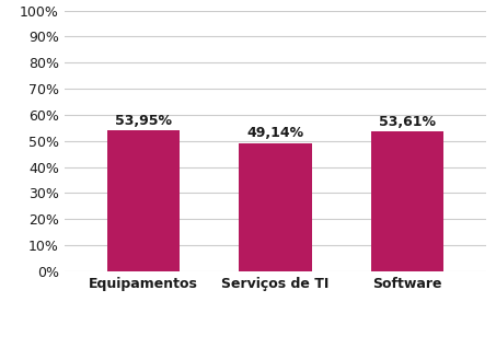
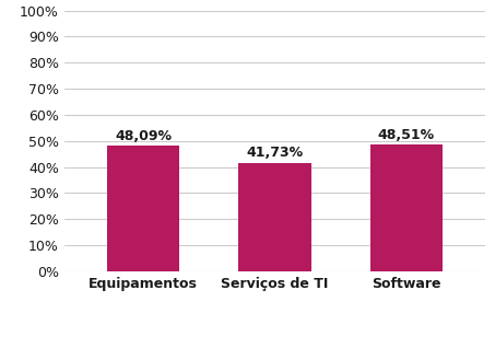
Equipamentos: 53,95% -> 48,09%
Serviços de TI: 49,14% -> 41,73%
Software: 53,61% -> 48,51%
